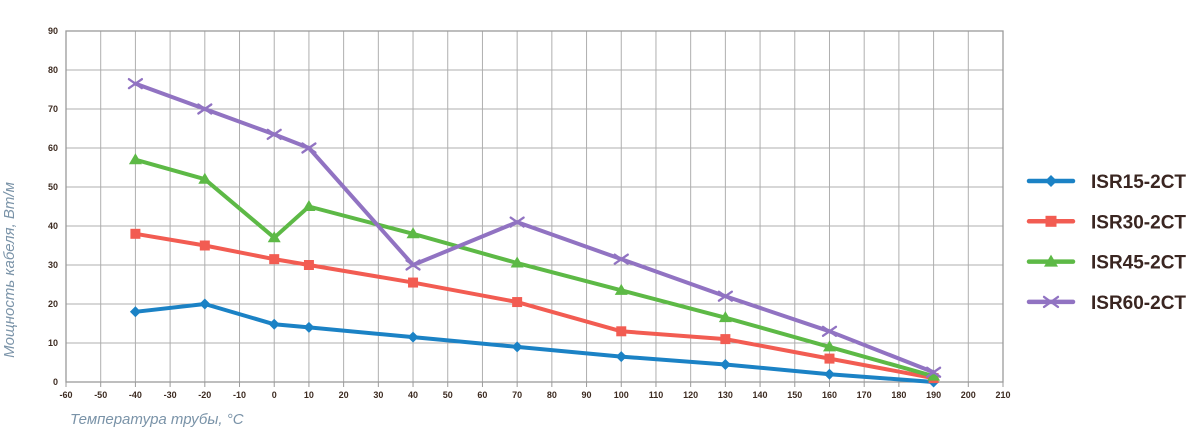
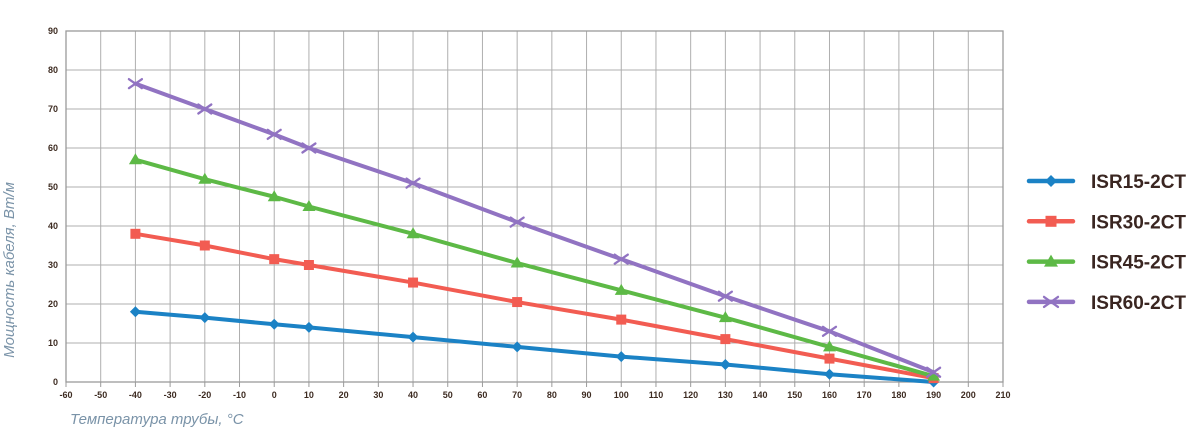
ISR15-2CT/-20: 20 -> 16
ISR45-2CT/0: 37 -> 48
ISR60-2CT/40: 30 -> 51
ISR30-2CT/100: 13 -> 16
